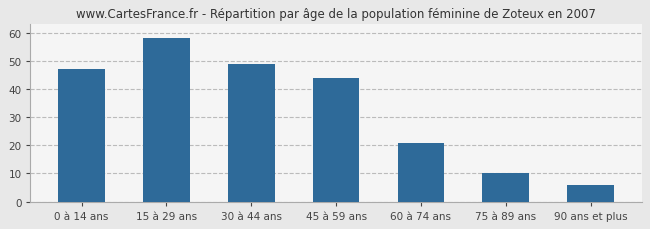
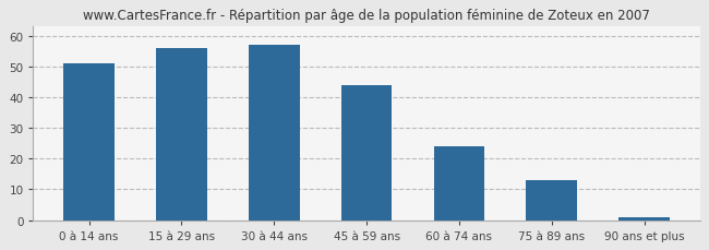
0 à 14 ans: 47 -> 51
15 à 29 ans: 58 -> 56
30 à 44 ans: 49 -> 57
60 à 74 ans: 21 -> 24
75 à 89 ans: 10 -> 13
90 ans et plus: 6 -> 1
